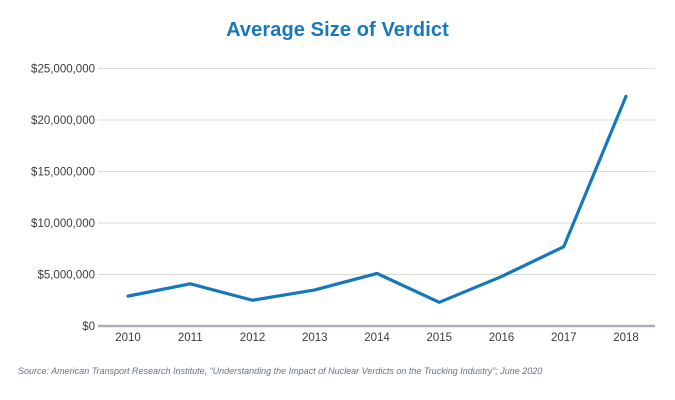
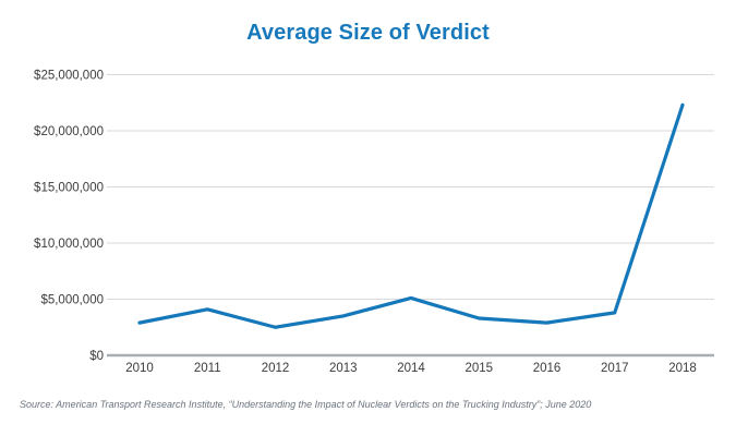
2015: $2300000 -> $3300000
2016: $4800000 -> $2900000
2017: $7700000 -> $3800000
